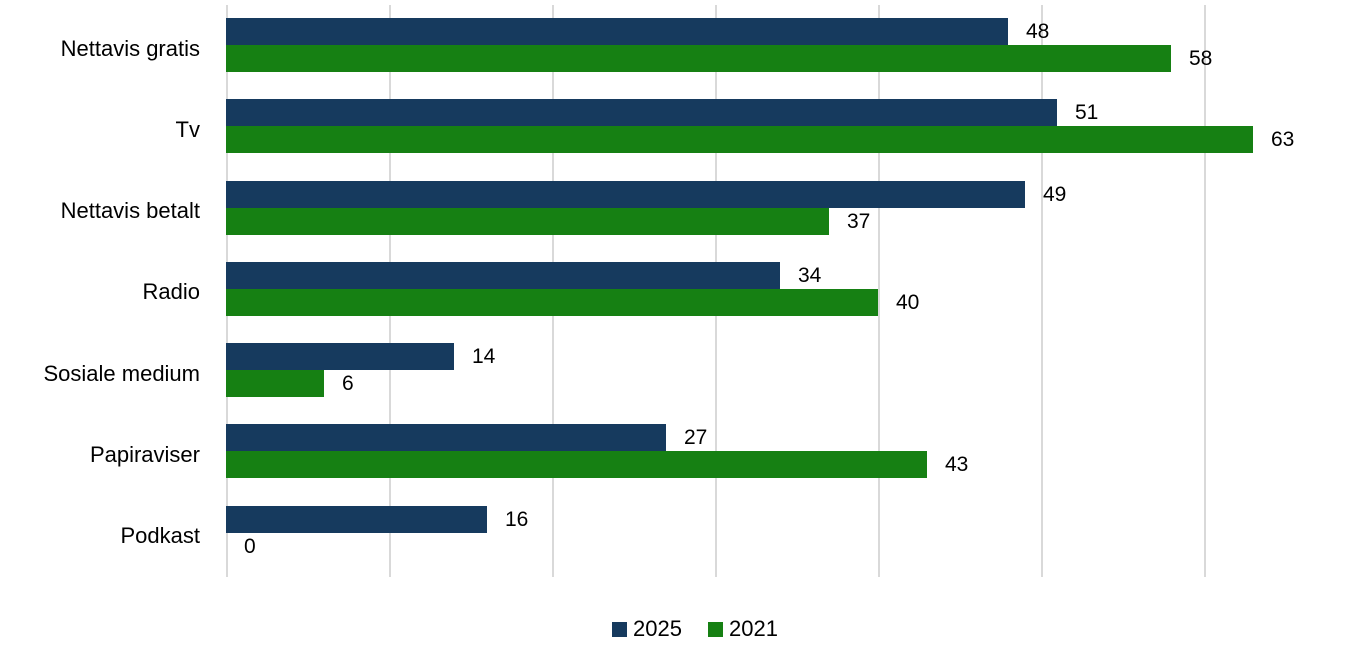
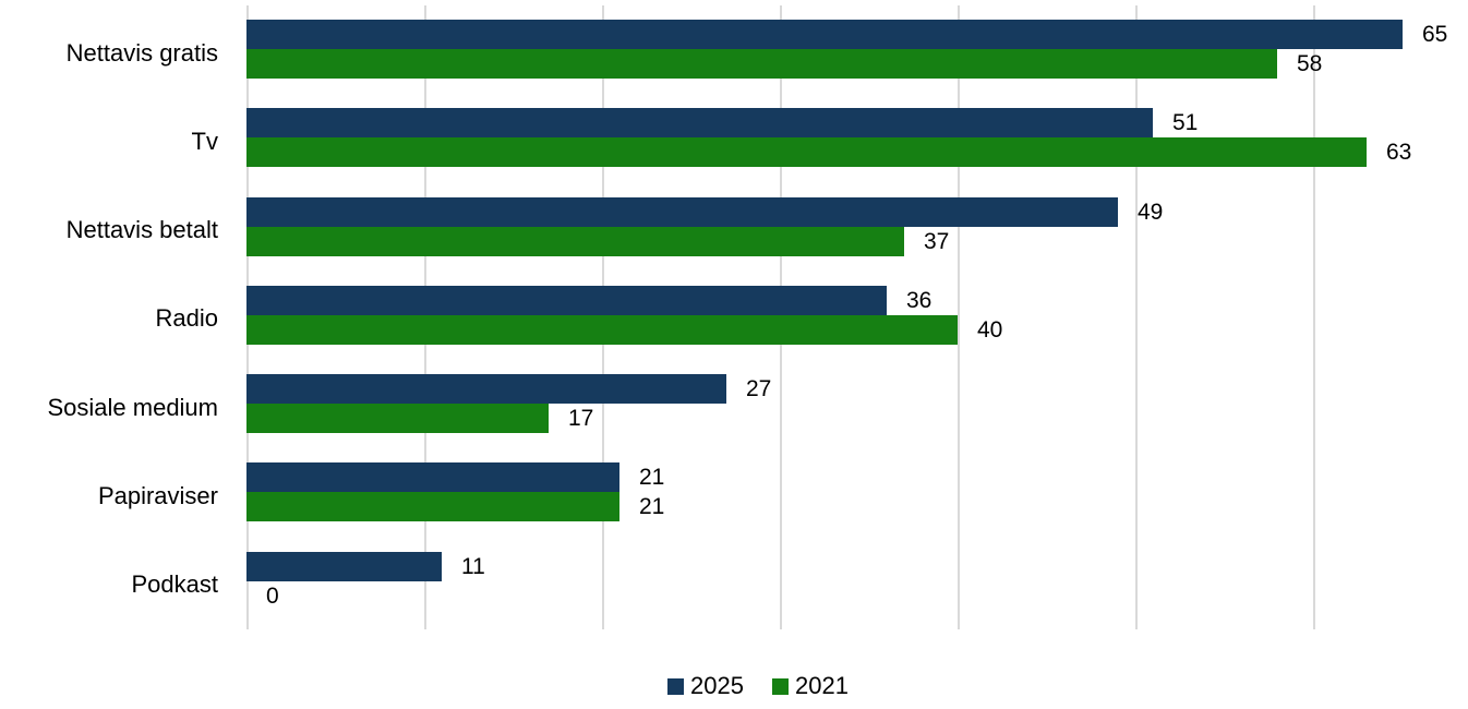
2025/Nettavis gratis: 48 -> 65
2025/Radio: 34 -> 36
2025/Sosiale medium: 14 -> 27
2021/Sosiale medium: 6 -> 17
2025/Papiraviser: 27 -> 21
2021/Papiraviser: 43 -> 21
2025/Podkast: 16 -> 11
